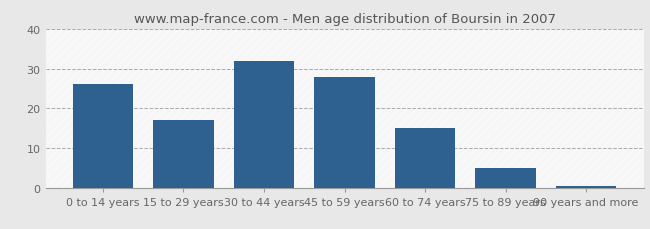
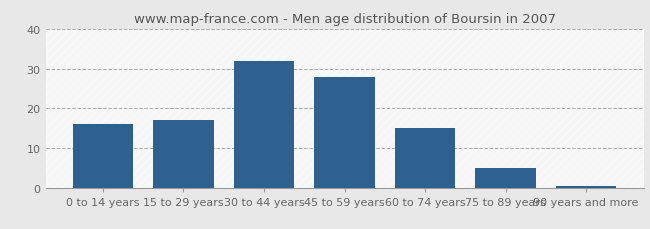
0 to 14 years: 26.0 -> 16.0
